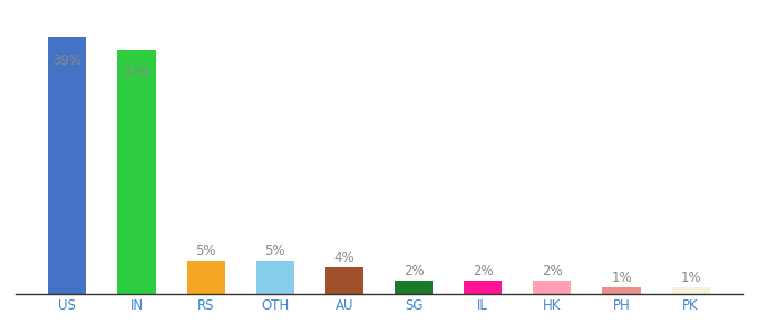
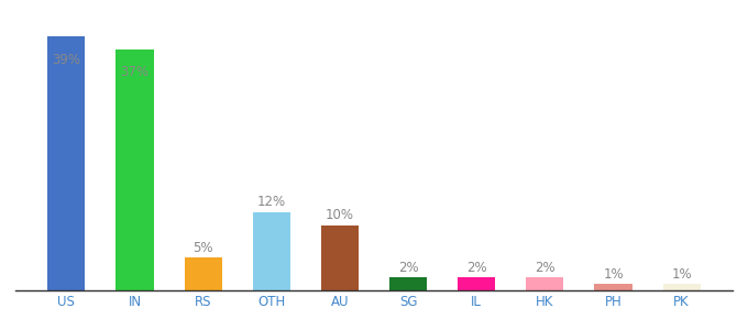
OTH: 5% -> 12%
AU: 4% -> 10%
